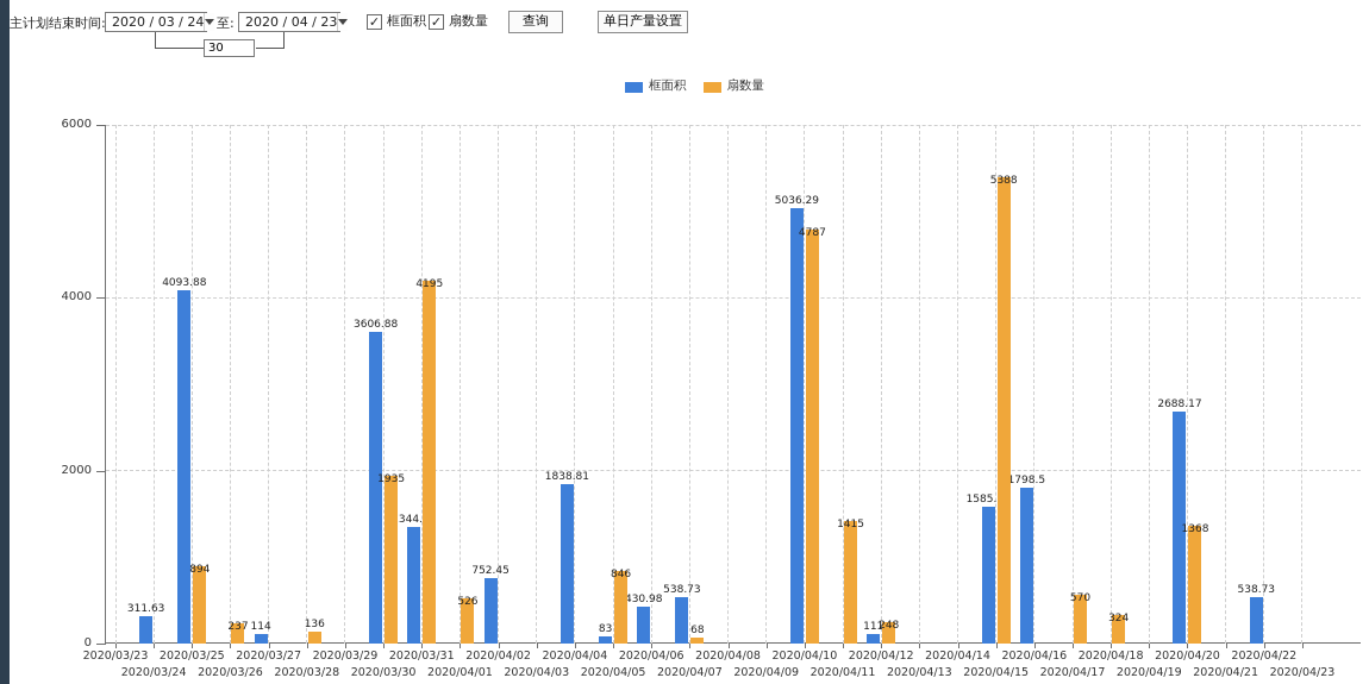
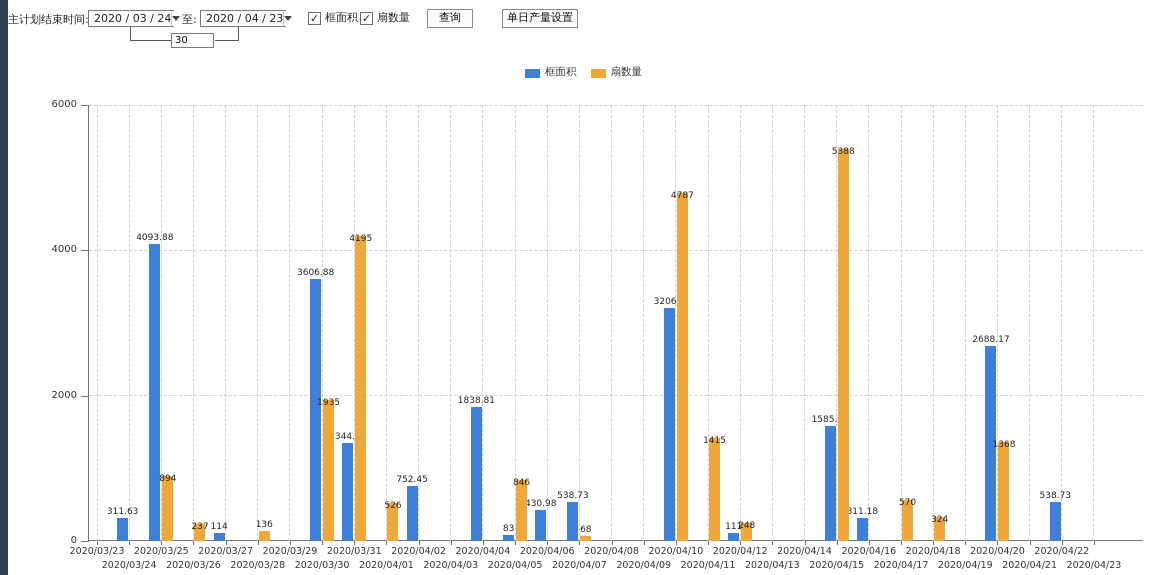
框面积/2020/04/10: 5036.29 -> 3206.1
框面积/2020/04/16: 1798.5 -> 311.18
